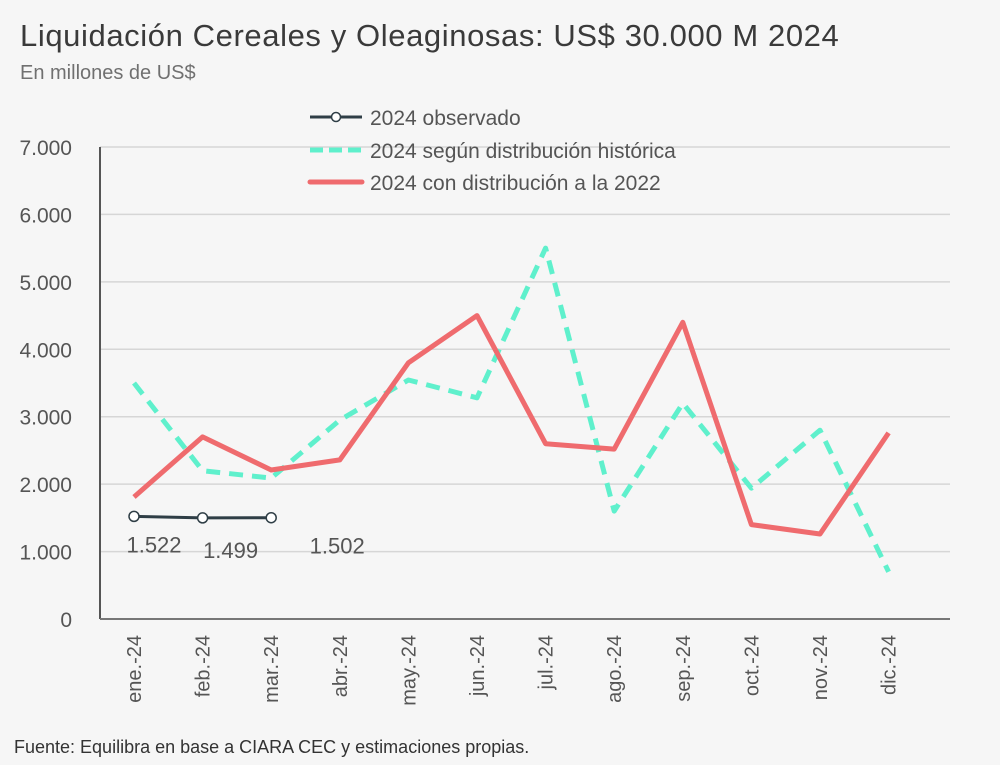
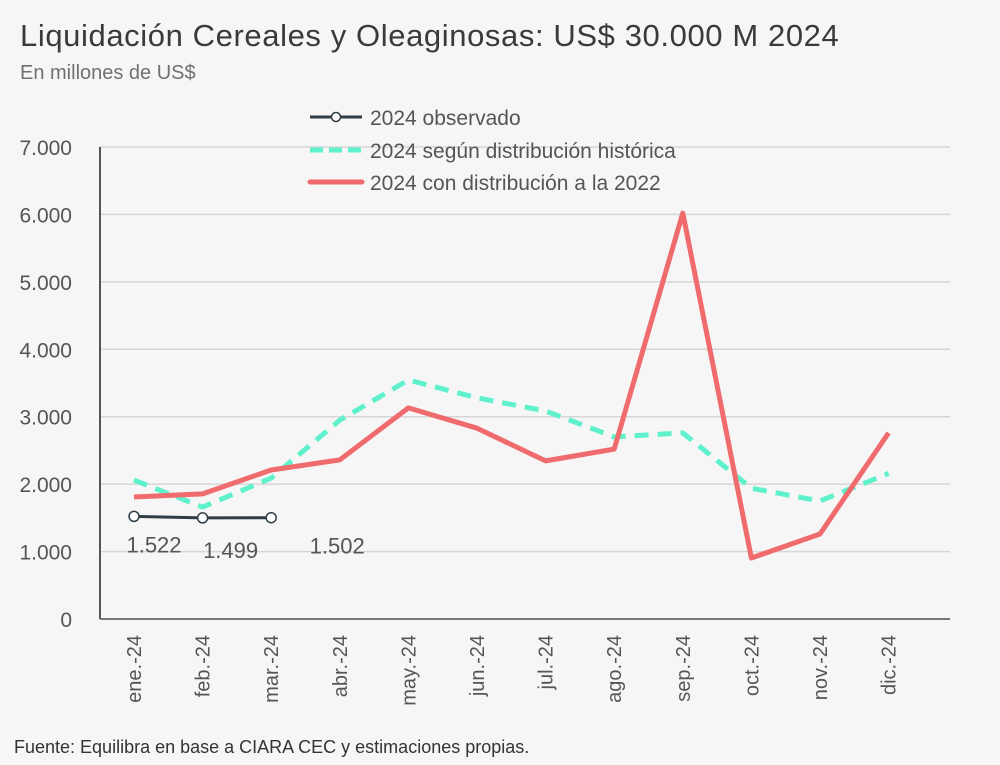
2024 según distribución histórica/ene.-24: 3500 -> 2100
2024 según distribución histórica/feb.-24: 2200 -> 1700
2024 con distribución a la 2022/feb.-24: 2700 -> 1900
2024 con distribución a la 2022/may.-24: 3800 -> 3100
2024 con distribución a la 2022/jun.-24: 4500 -> 2800
2024 según distribución histórica/jul.-24: 5500 -> 3100
2024 con distribución a la 2022/jul.-24: 2600 -> 2300
2024 según distribución histórica/ago.-24: 1600 -> 2700
2024 según distribución histórica/sep.-24: 3200 -> 2800
2024 con distribución a la 2022/sep.-24: 4400 -> 6000
2024 con distribución a la 2022/oct.-24: 1400 -> 900
2024 según distribución histórica/nov.-24: 2800 -> 1800
2024 según distribución histórica/dic.-24: 700 -> 2200
